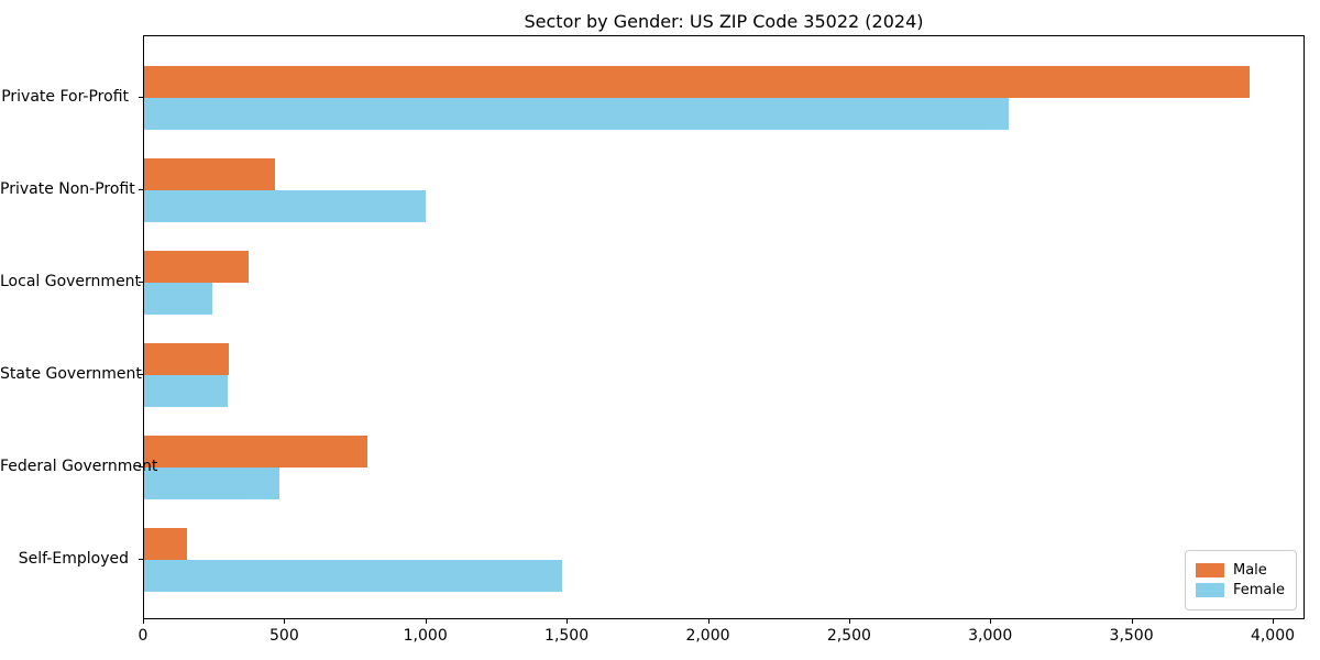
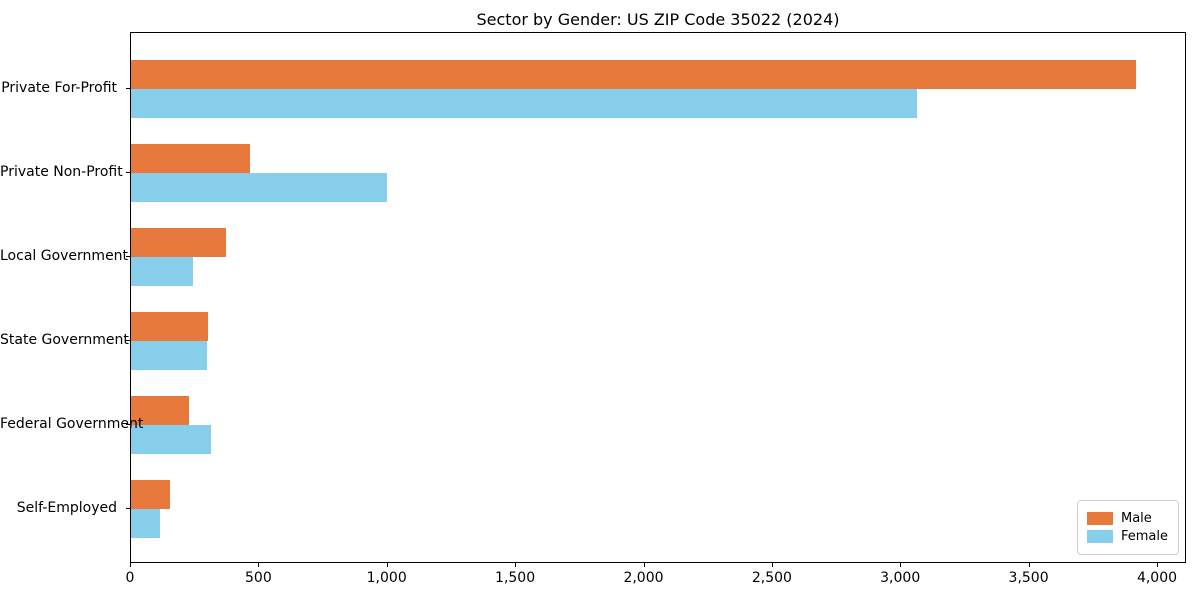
Male/Federal Government: 790 -> 220
Female/Federal Government: 480 -> 310
Female/Self-Employed: 1480 -> 110
